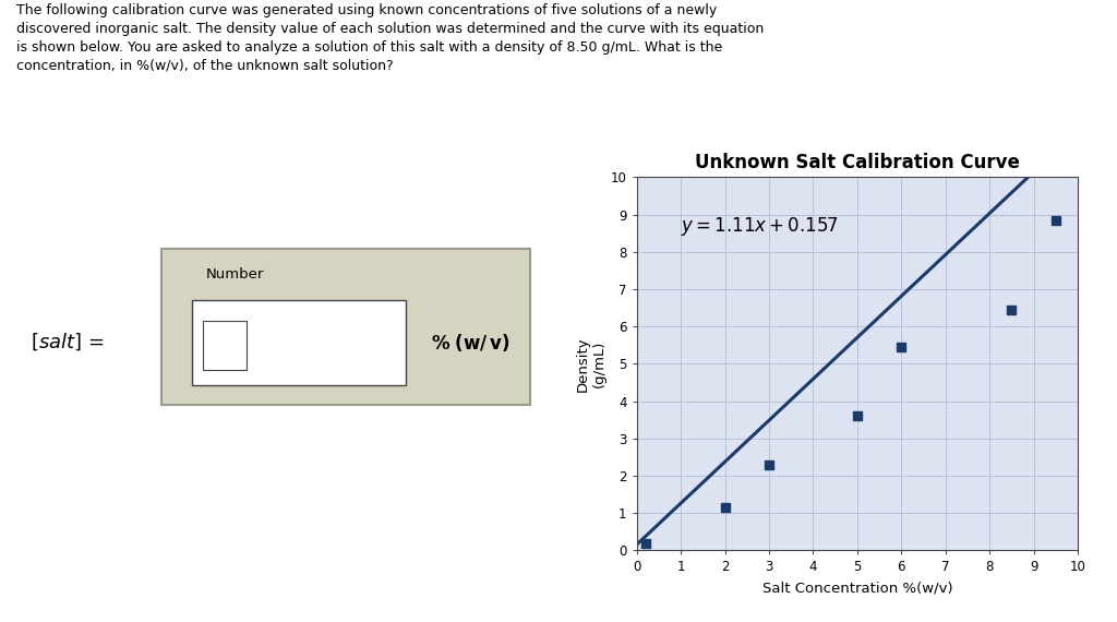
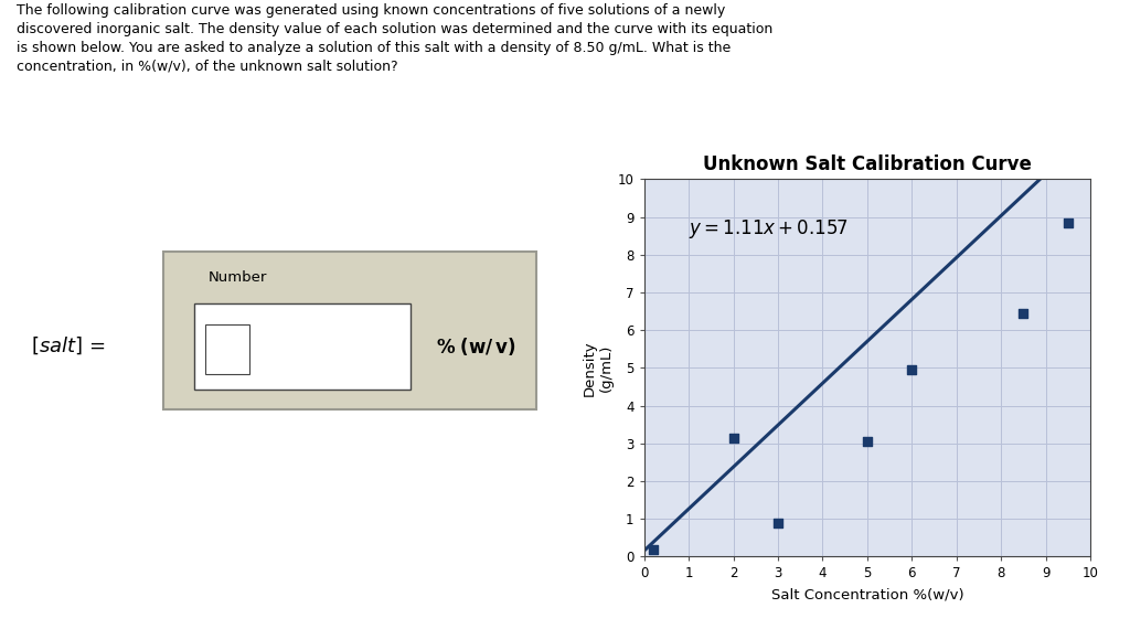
2: 1.15 -> 3.15
3: 2.30 -> 0.90
5: 3.60 -> 3.05
6: 5.45 -> 4.95
